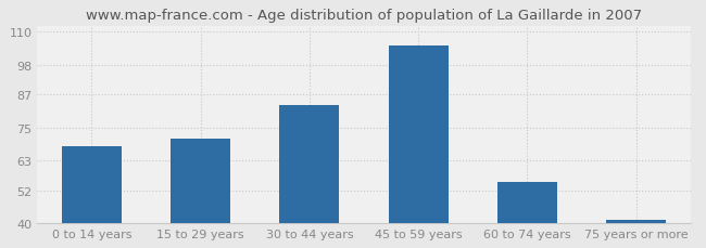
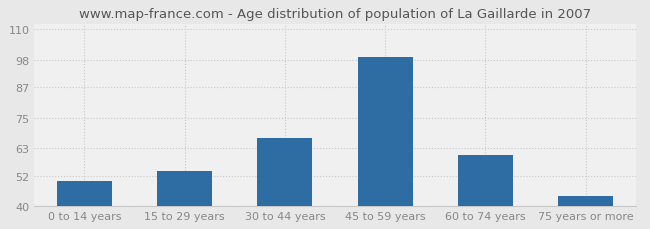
0 to 14 years: 68 -> 50
15 to 29 years: 71 -> 54
30 to 44 years: 83 -> 67
45 to 59 years: 105 -> 99
60 to 74 years: 55 -> 60
75 years or more: 41 -> 44
